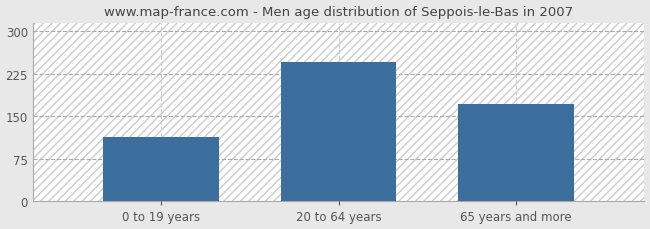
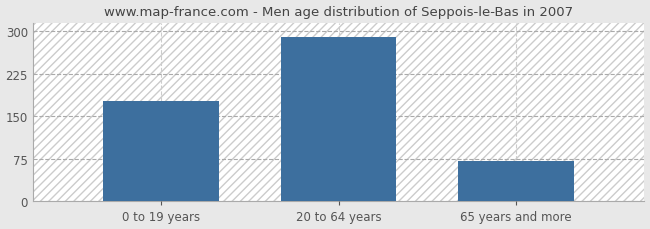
0 to 19 years: 114 -> 178
20 to 64 years: 246 -> 290
65 years and more: 172 -> 72
